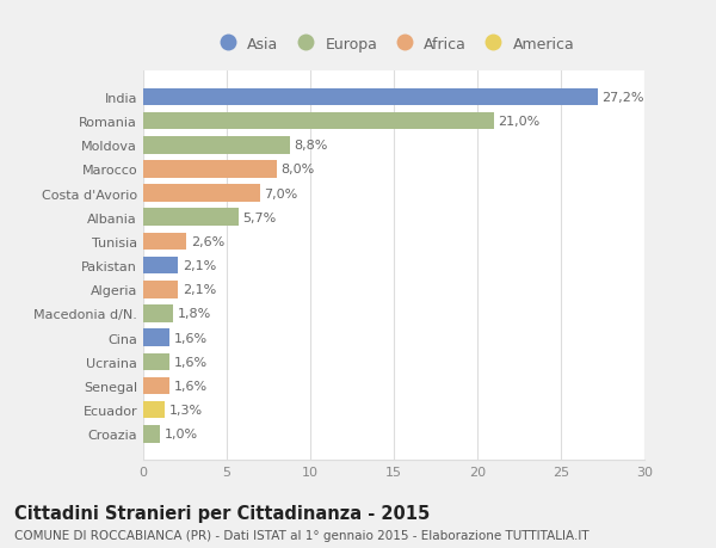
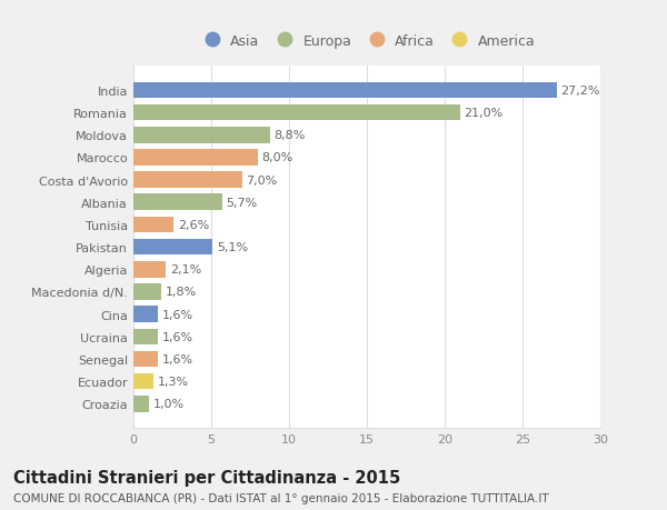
Pakistan: 2,1% -> 5,1%
